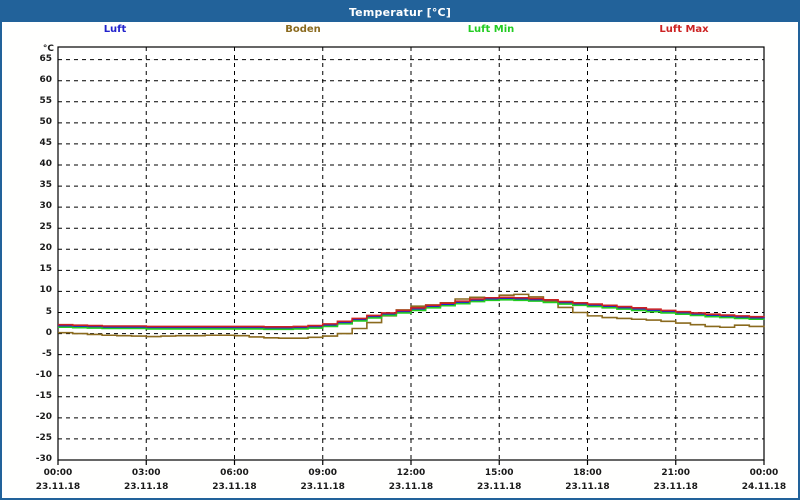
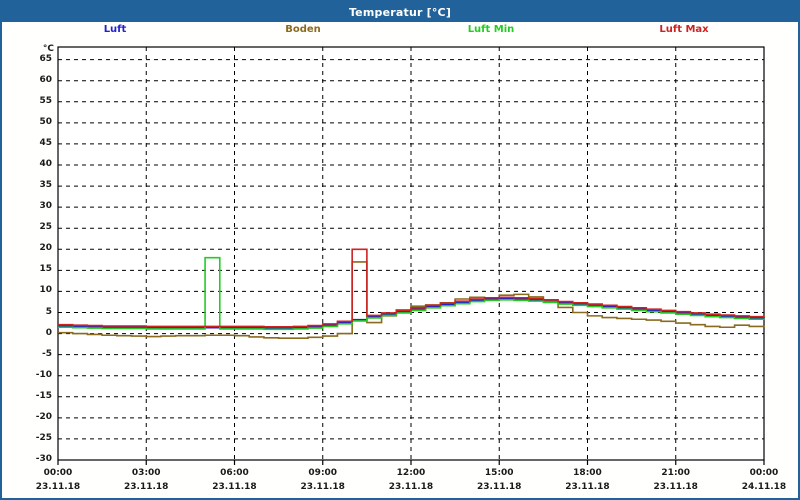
Luft Min/5: 1 -> 18
Boden/10: 1 -> 17
Luft Max/10: 4 -> 20
